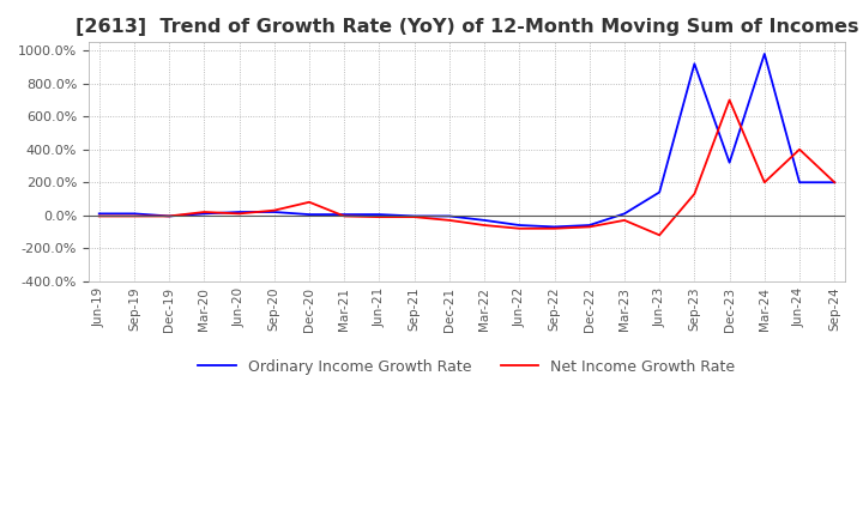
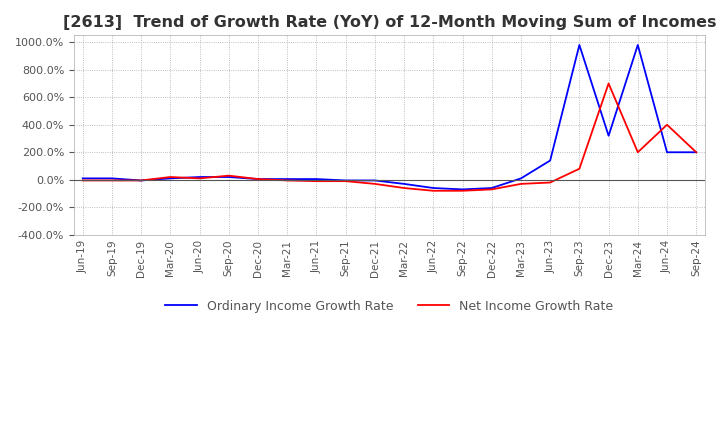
Net Income Growth Rate/Dec-20: 80% -> 0%
Net Income Growth Rate/Jun-23: -120% -> -20%
Ordinary Income Growth Rate/Sep-23: 920% -> 980%
Net Income Growth Rate/Sep-23: 130% -> 80%
